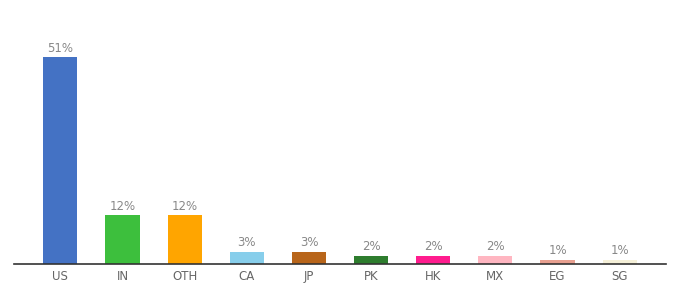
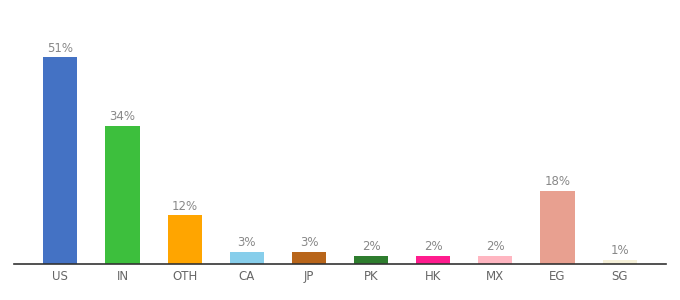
IN: 12% -> 34%
EG: 1% -> 18%
